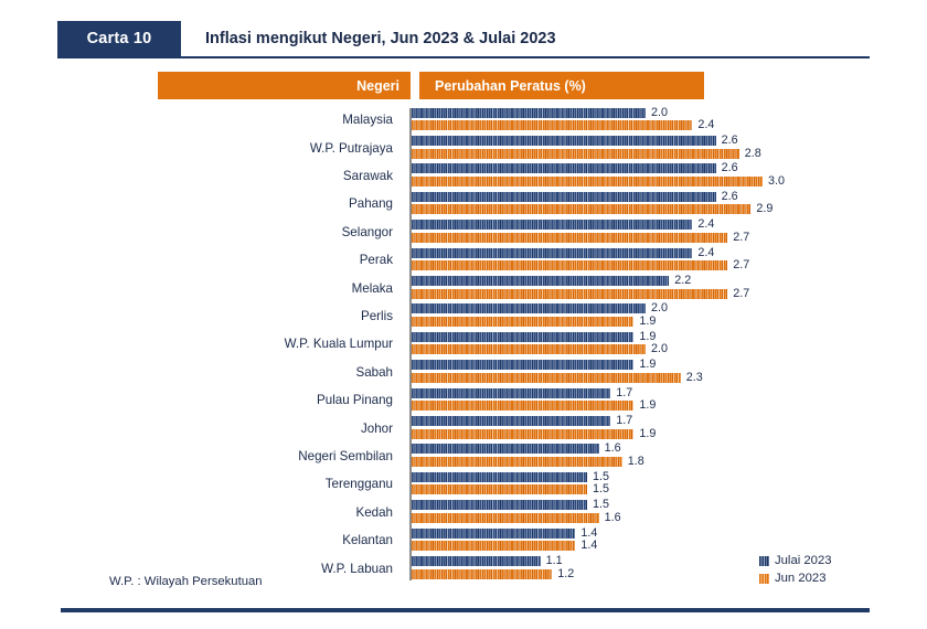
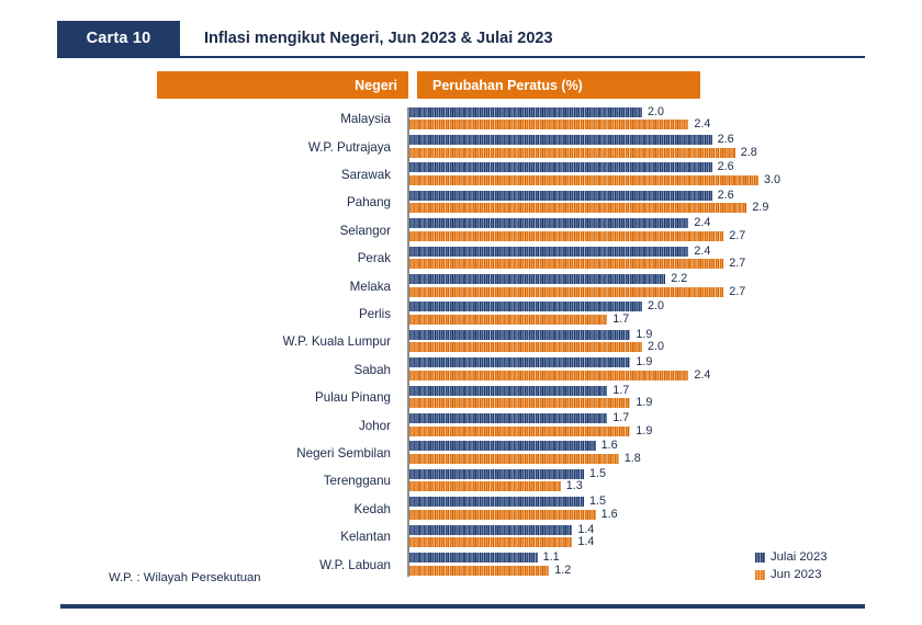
Jun 2023/Perlis: 1.9 -> 1.7
Jun 2023/Sabah: 2.3 -> 2.4
Jun 2023/Terengganu: 1.5 -> 1.3
